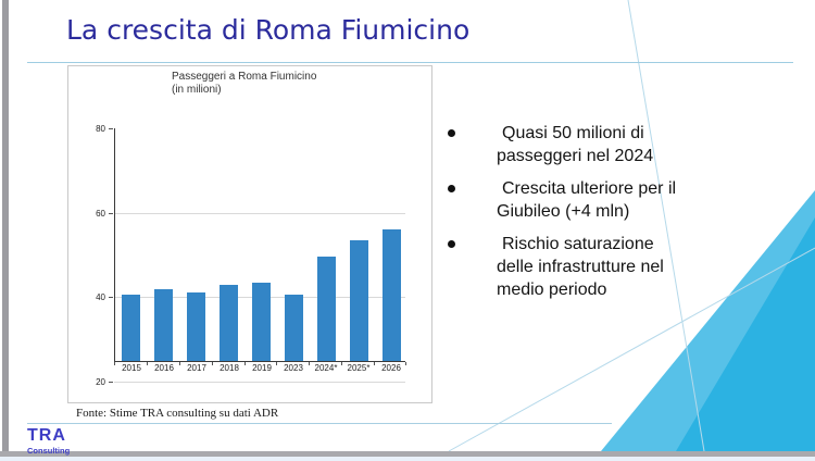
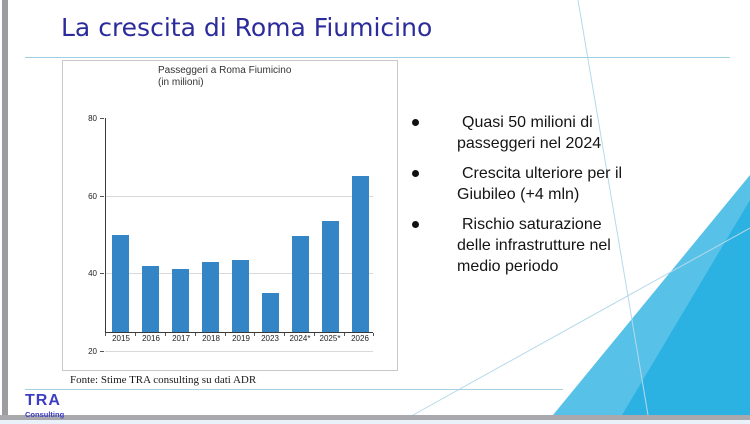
2015: 40 -> 50
2023: 40 -> 35
2026: 56 -> 65
